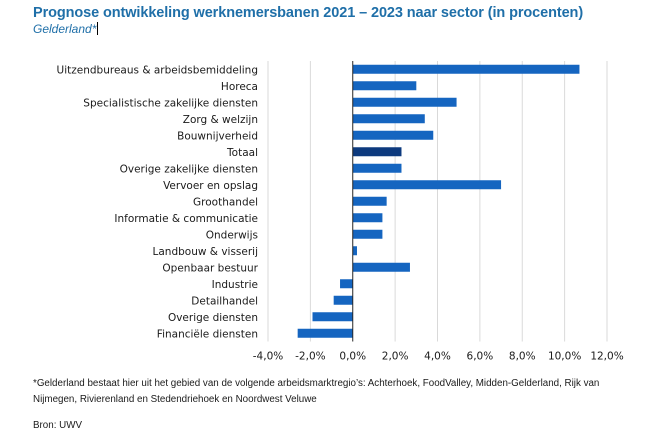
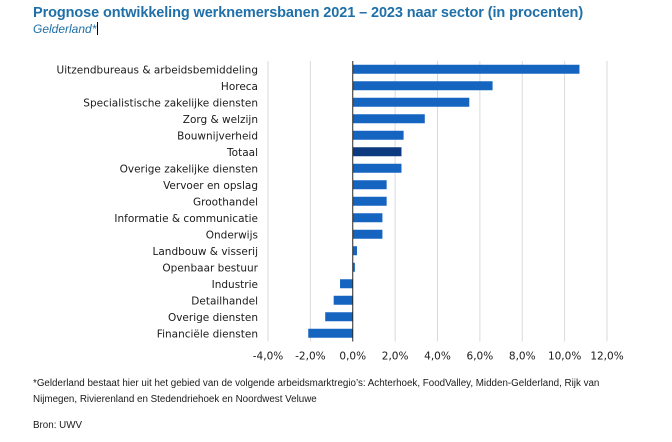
Horeca: 3,0% -> 6,6%
Specialistische zakelijke diensten: 4,9% -> 5,5%
Bouwnijverheid: 3,8% -> 2,4%
Vervoer en opslag: 7,0% -> 1,6%
Openbaar bestuur: 2,7% -> 0,1%
Overige diensten: -1,9% -> -1,3%
Financiële diensten: -2,6% -> -2,1%
